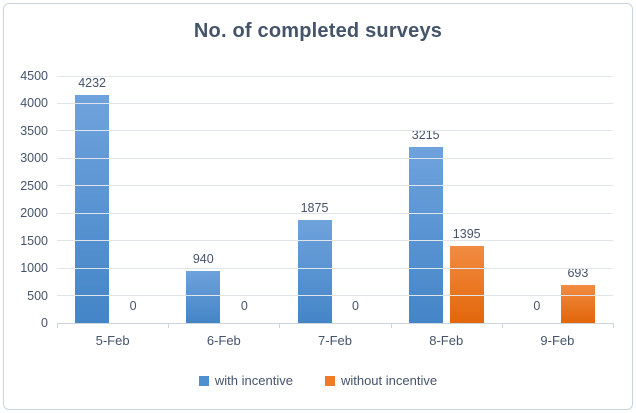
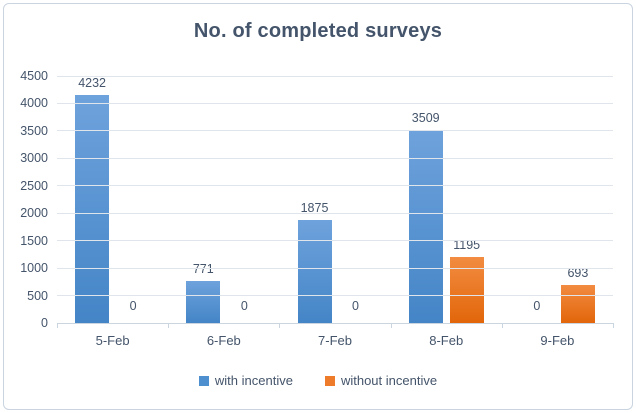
with incentive/6-Feb: 940 -> 771
with incentive/8-Feb: 3215 -> 3509
without incentive/8-Feb: 1395 -> 1195
